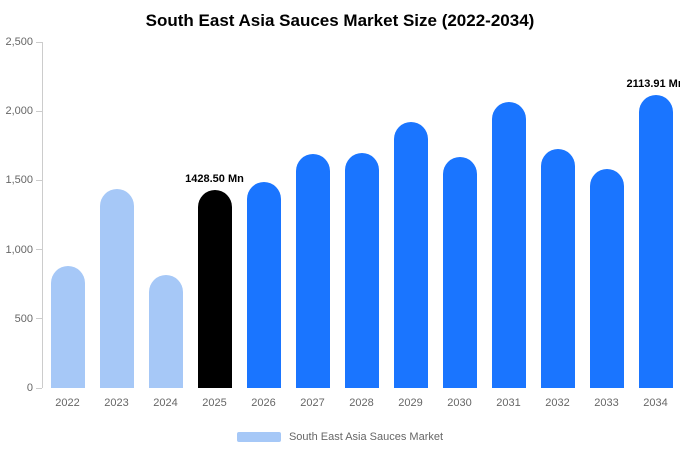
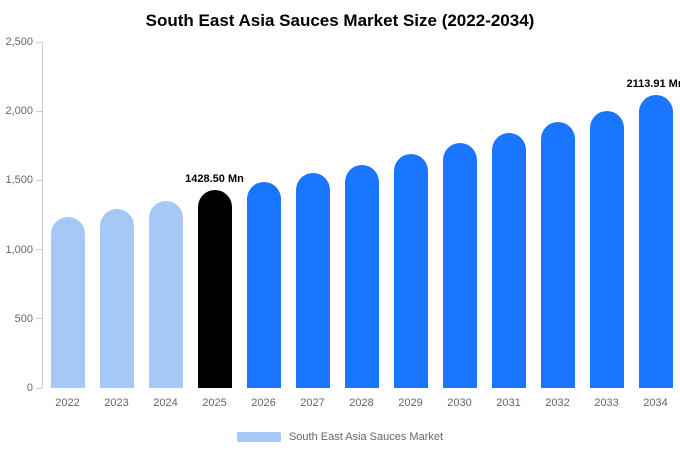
2022: 880 -> 1240
2023: 1440 -> 1290
2024: 820 -> 1350
2027: 1690 -> 1550
2028: 1700 -> 1610
2029: 1920 -> 1690
2030: 1670 -> 1770
2031: 2070 -> 1840
2032: 1730 -> 1920
2033: 1580 -> 2000
